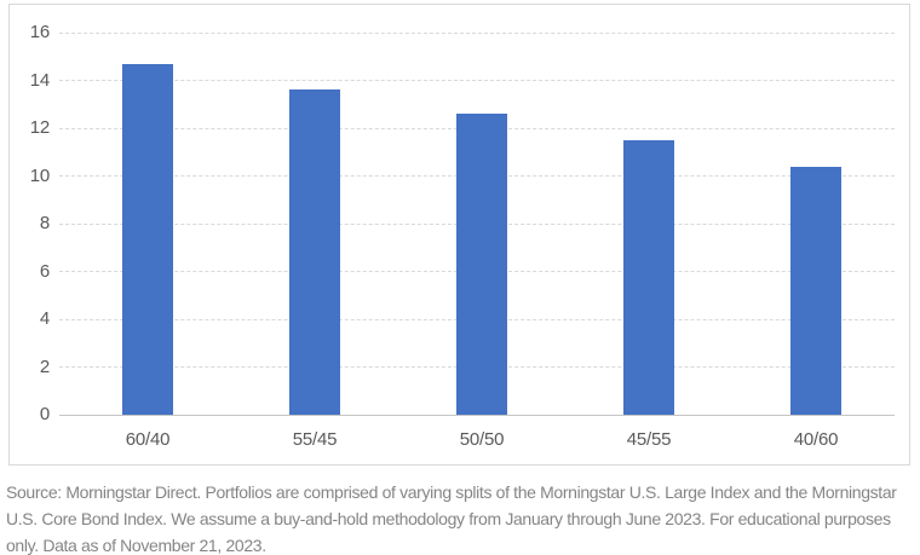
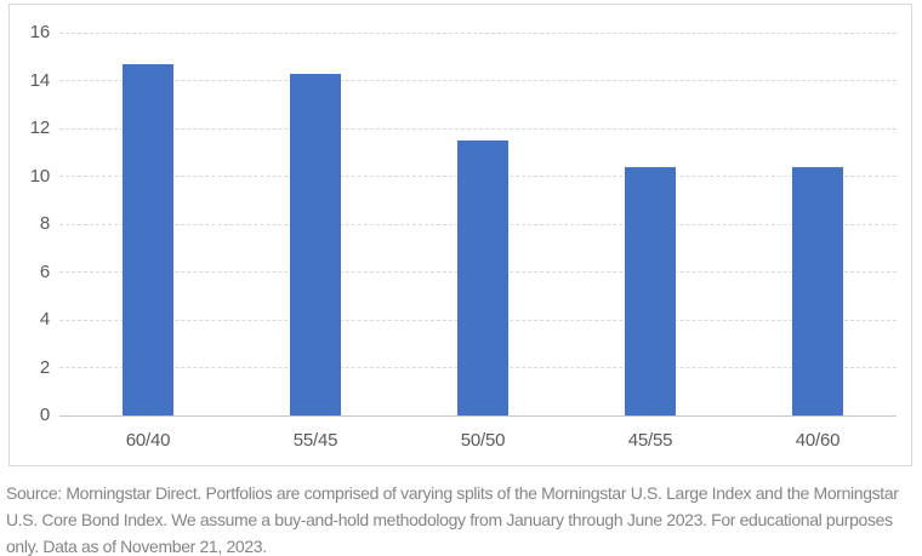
55/45: 13.6 -> 14.3
50/50: 12.6 -> 11.5
45/55: 11.5 -> 10.4
